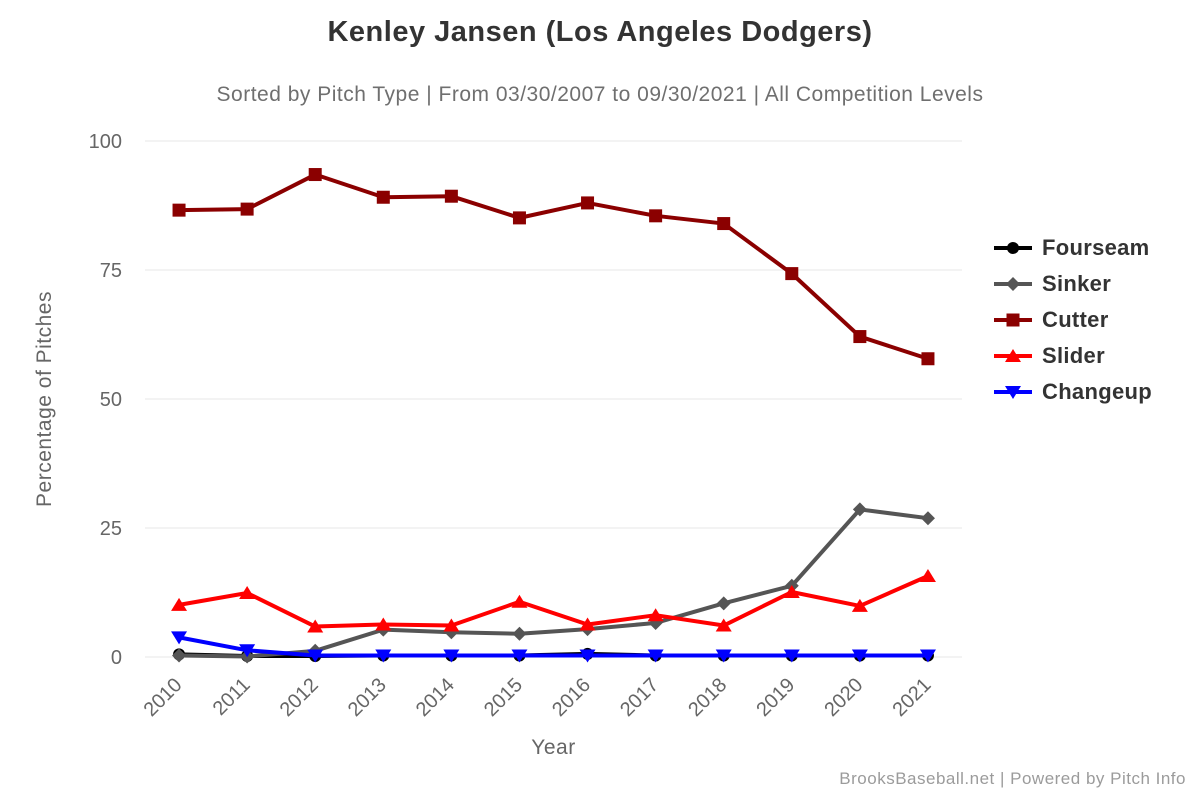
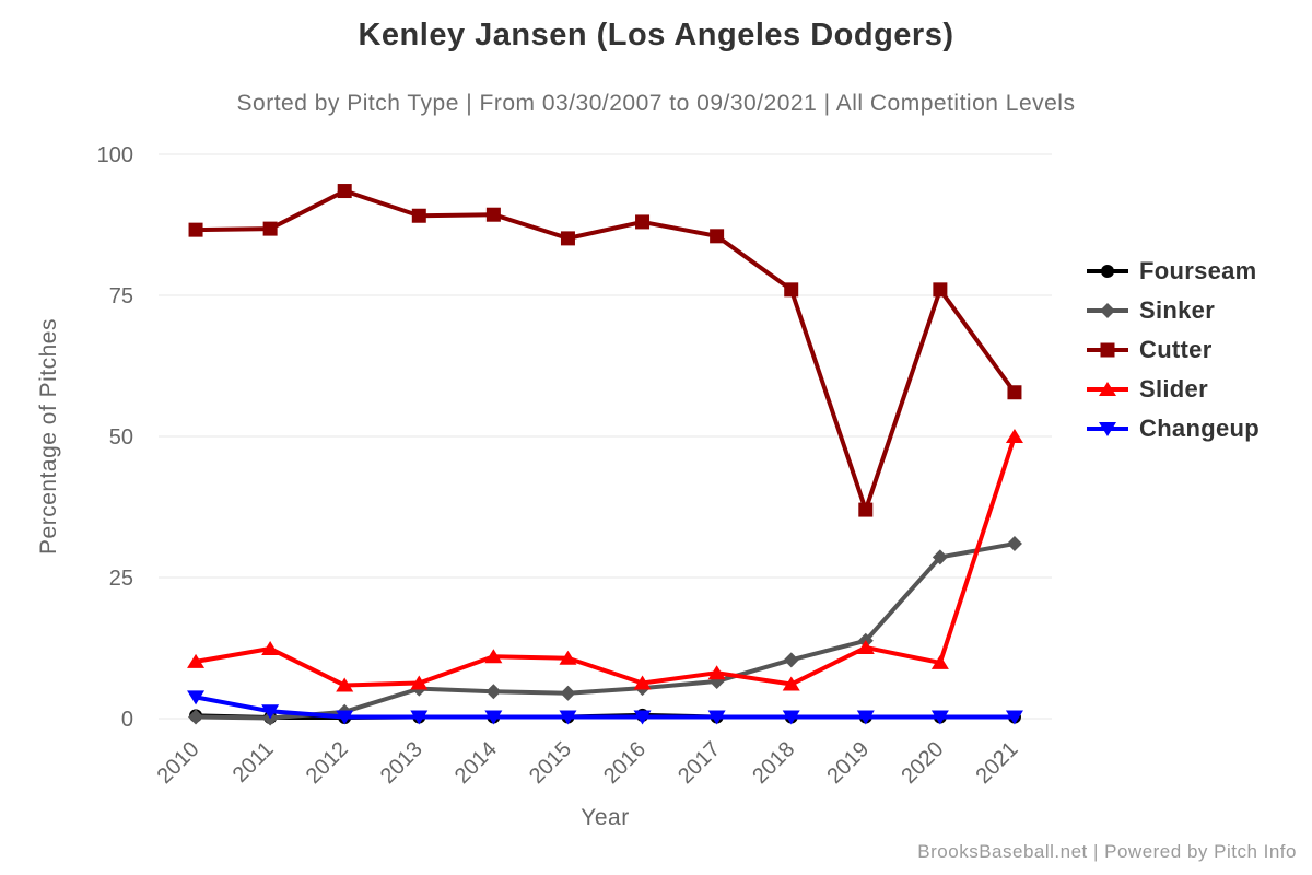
Slider/2014: 6 -> 11
Cutter/2018: 84 -> 76
Cutter/2019: 74 -> 37
Cutter/2020: 62 -> 76
Sinker/2021: 27 -> 31
Slider/2021: 16 -> 50
